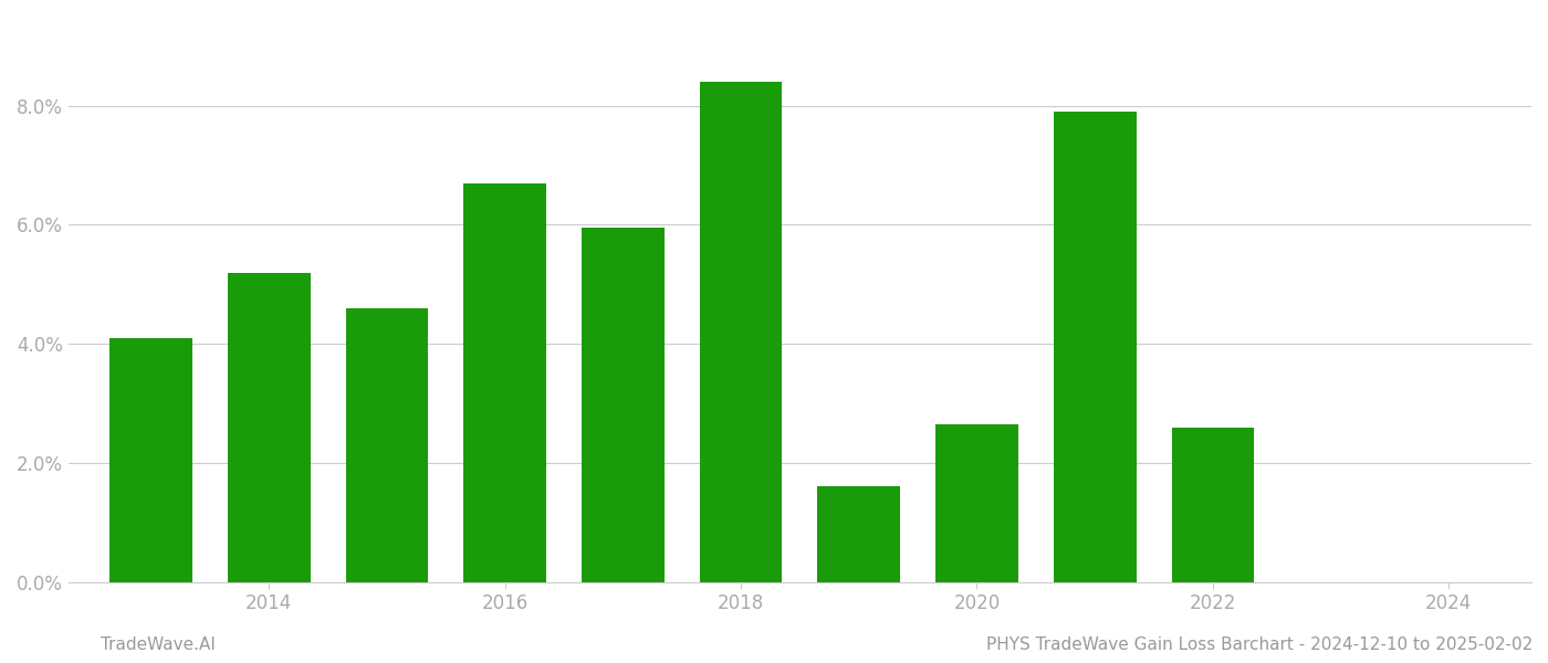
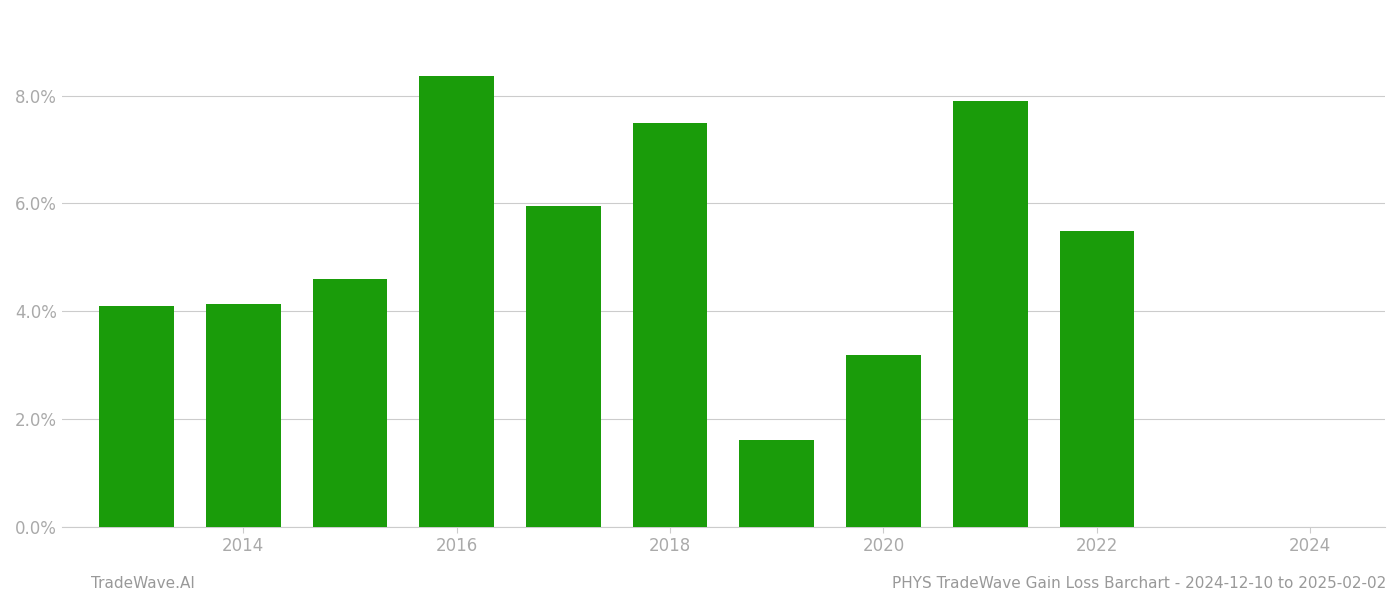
2014: 5.20% -> 4.14%
2016: 6.70% -> 8.36%
2018: 8.40% -> 7.50%
2020: 2.65% -> 3.18%
2022: 2.60% -> 5.48%
